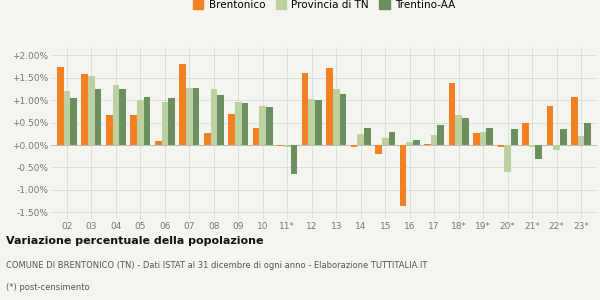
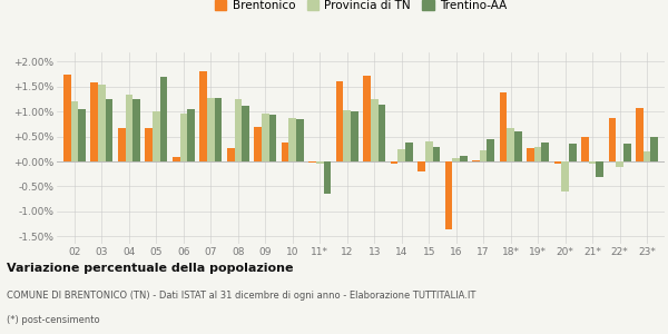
Trentino-AA/05: 1.08% -> 1.70%
Provincia di TN/15: 0.15% -> 0.40%
